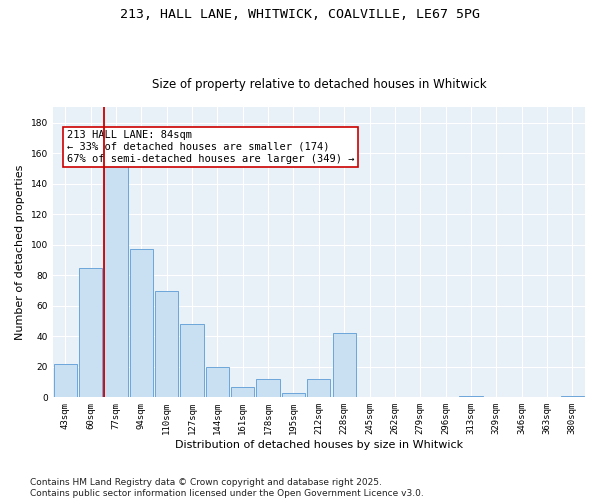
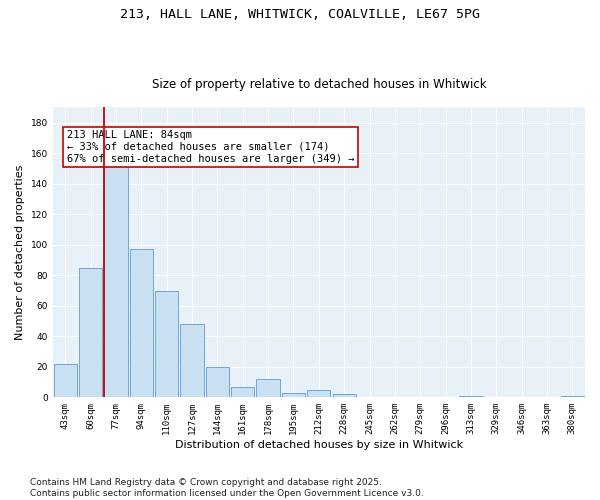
212sqm: 12 -> 5
228sqm: 42 -> 2
